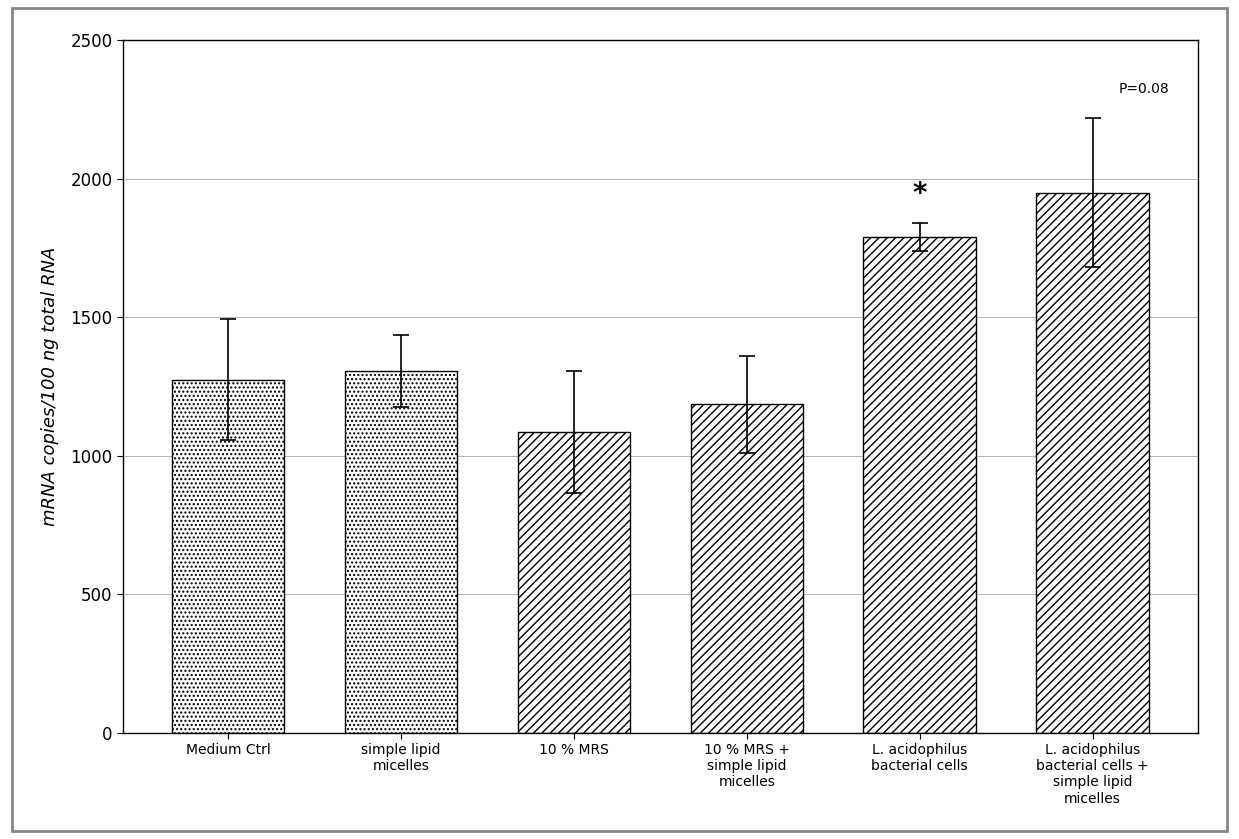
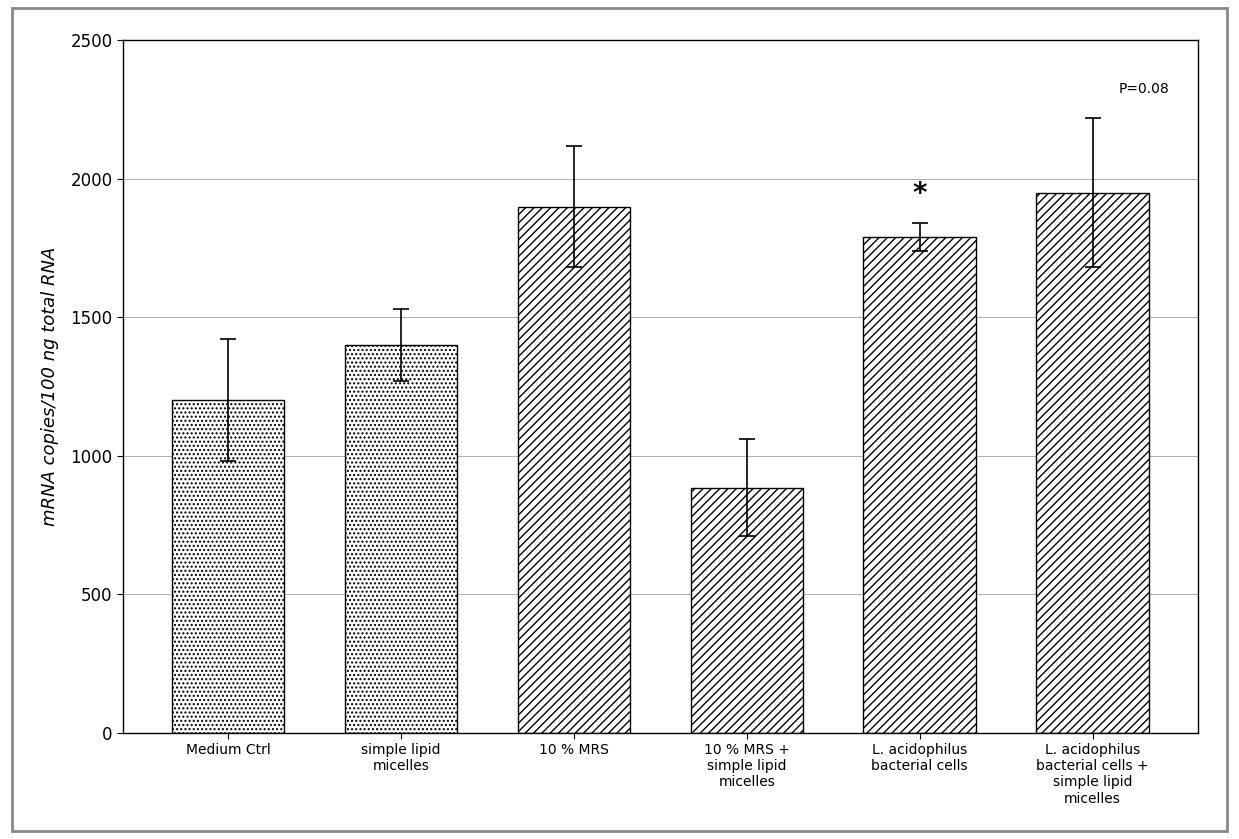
Medium Ctrl: 1275 -> 1200
simple lipid micelles: 1305 -> 1400
10 % MRS: 1085 -> 1900
10 % MRS + simple lipid micelles: 1185 -> 885
